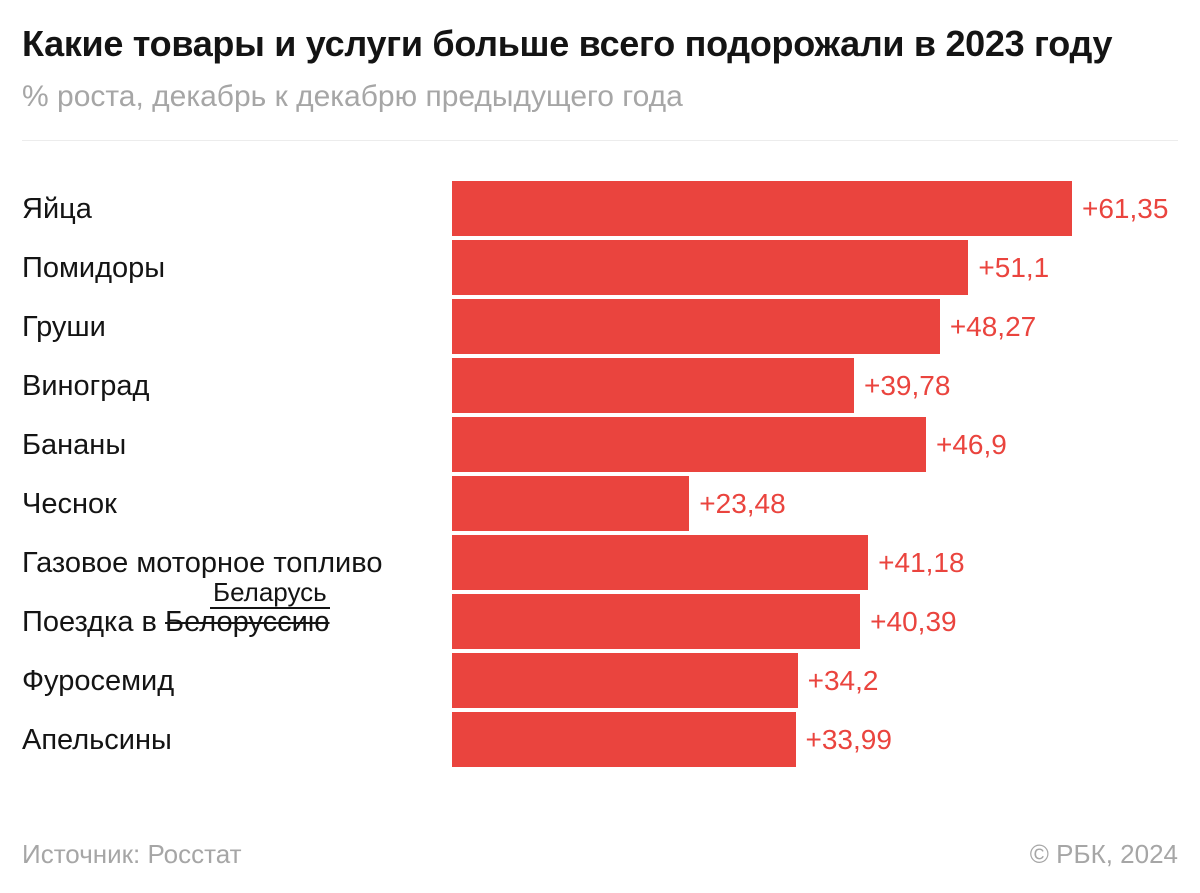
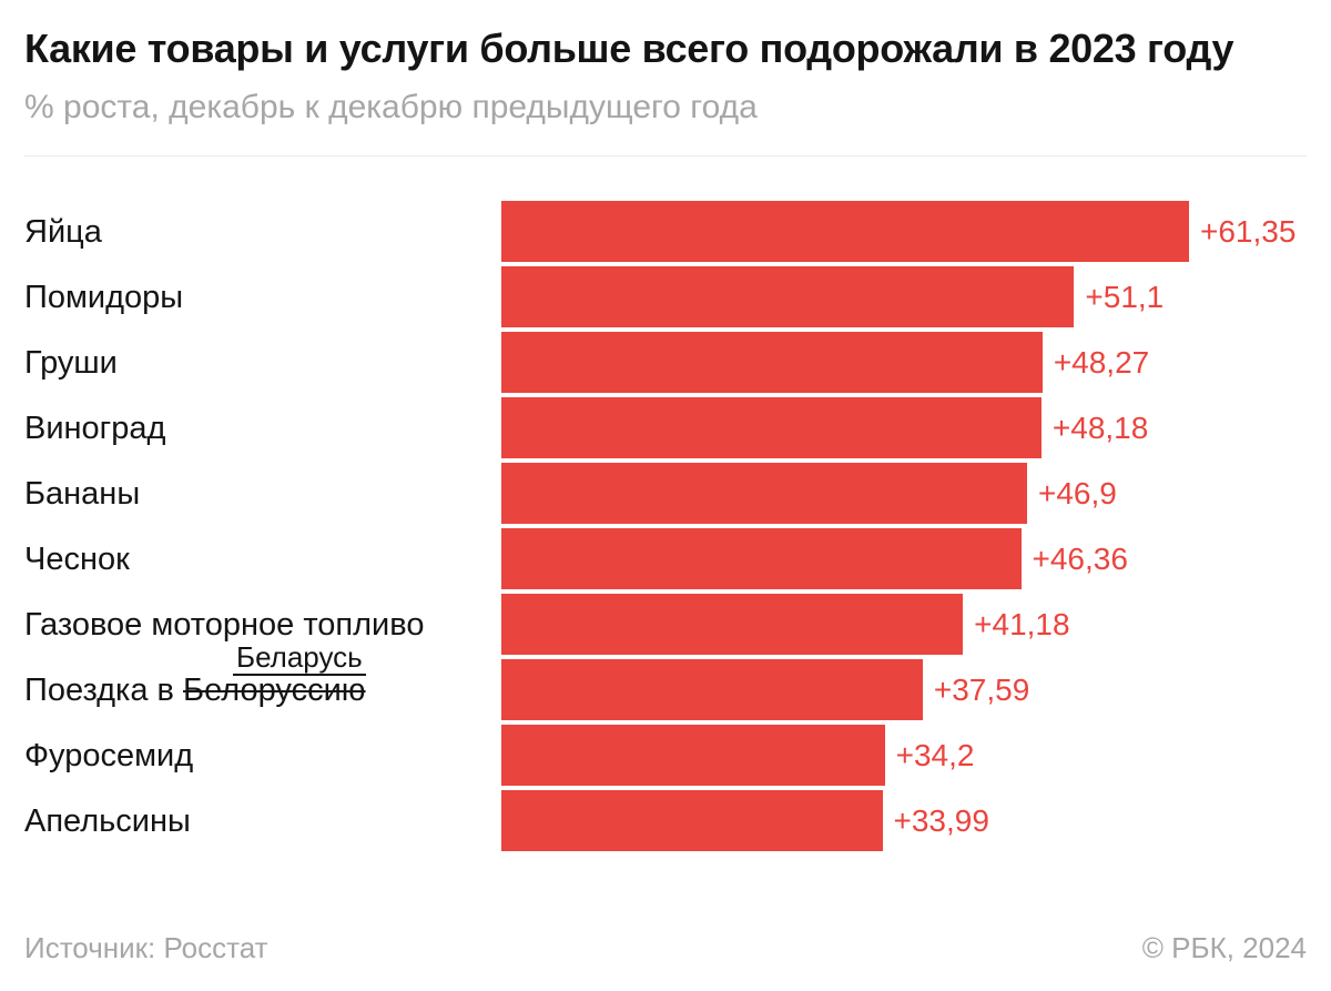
Виноград: +39,78 -> +48,18
Чеснок: +23,48 -> +46,36
Поездка в Белоруссию: +40,39 -> +37,59
